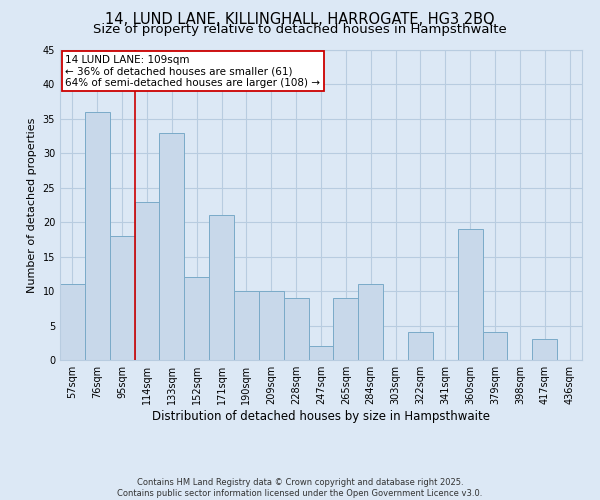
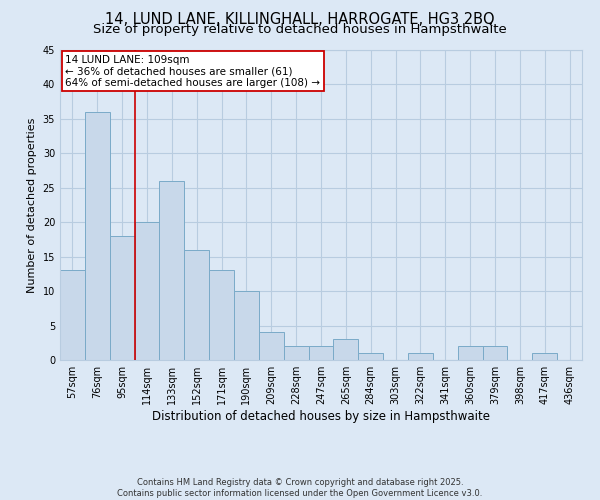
57sqm: 11 -> 13
114sqm: 23 -> 20
133sqm: 33 -> 26
152sqm: 12 -> 16
171sqm: 21 -> 13
209sqm: 10 -> 4
228sqm: 9 -> 2
265sqm: 9 -> 3
284sqm: 11 -> 1
322sqm: 4 -> 1
360sqm: 19 -> 2
379sqm: 4 -> 2
417sqm: 3 -> 1
